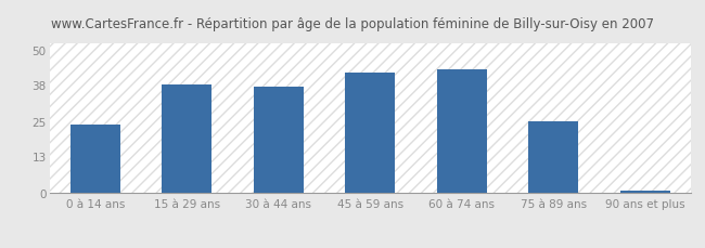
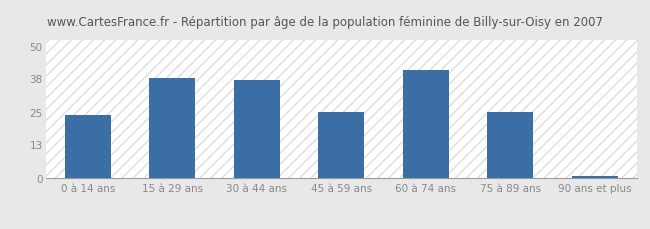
45 à 59 ans: 42 -> 25
60 à 74 ans: 43 -> 41
